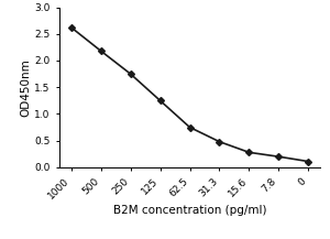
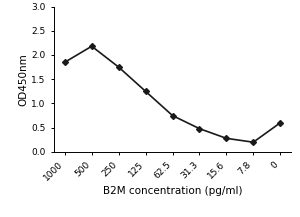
1000: 2.62 -> 1.85
0: 0.11 -> 0.60
